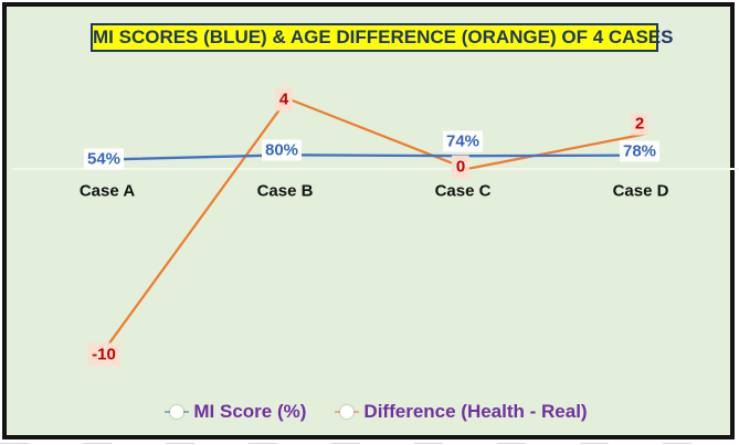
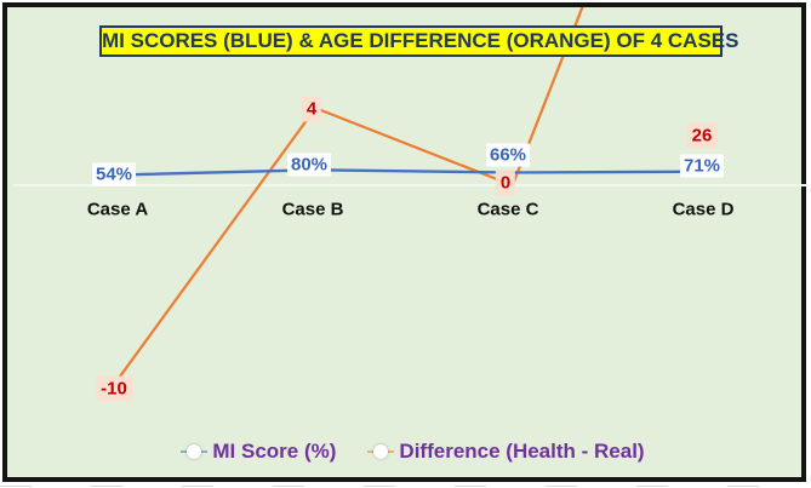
MI Score (%)/Case C: 74% -> 66%
MI Score (%)/Case D: 78% -> 71%
Difference (Health - Real)/Case D: 2 -> 26
